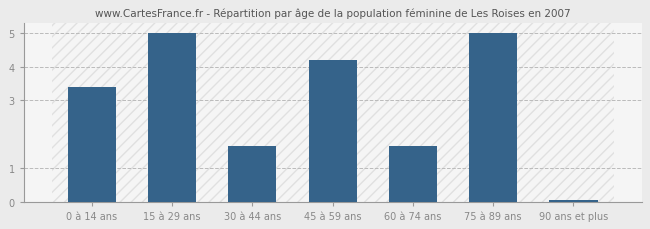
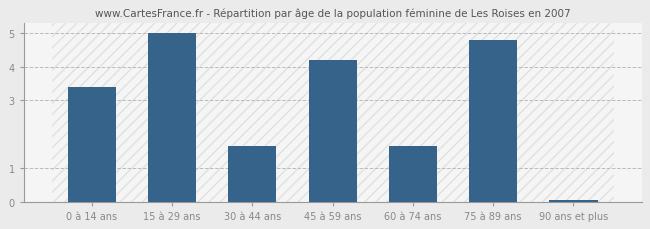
75 à 89 ans: 5.00 -> 4.80
